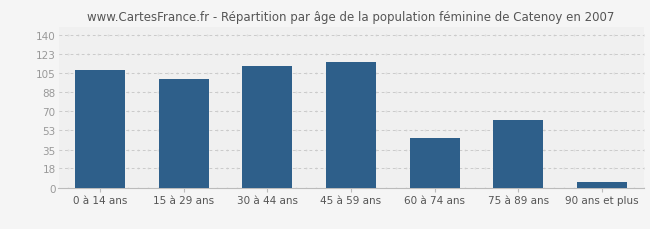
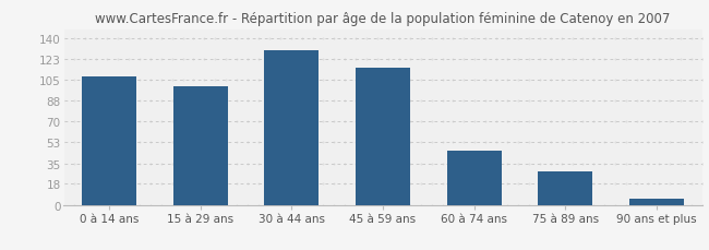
30 à 44 ans: 112 -> 130
75 à 89 ans: 62 -> 28
